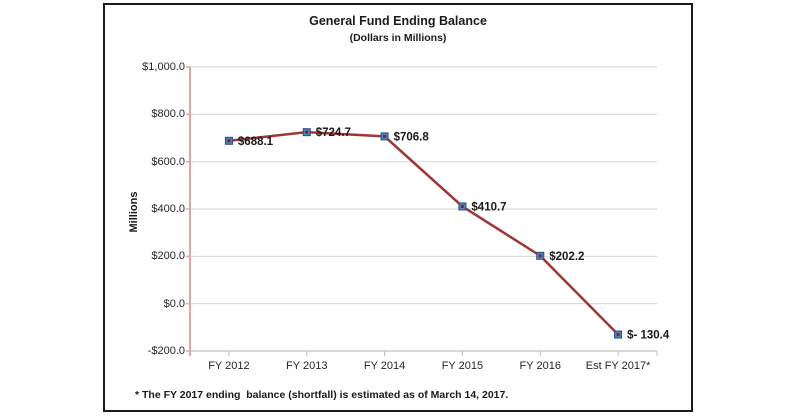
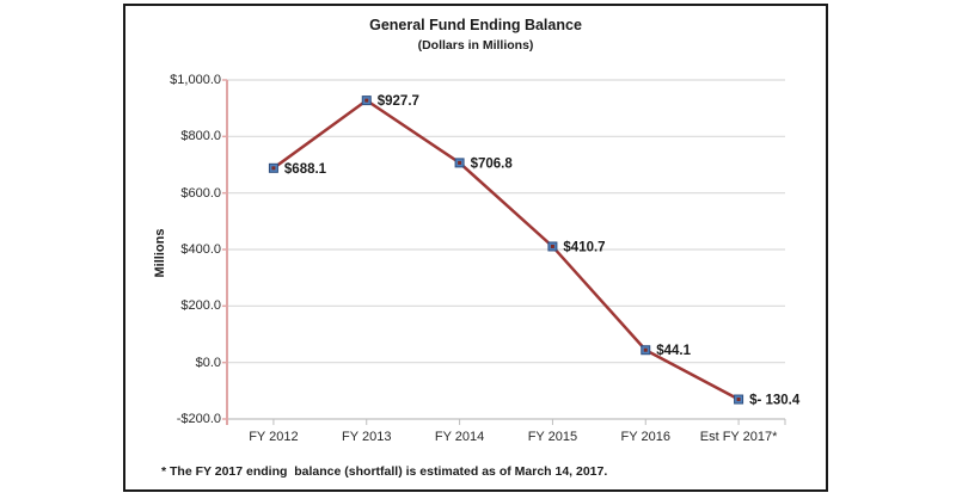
FY 2013: $724.7 -> $927.7
FY 2016: $202.2 -> $44.1
